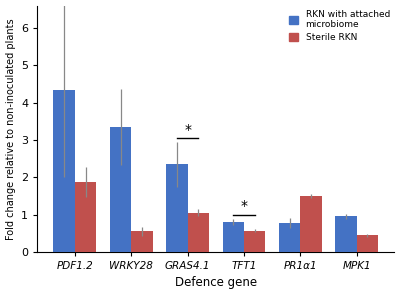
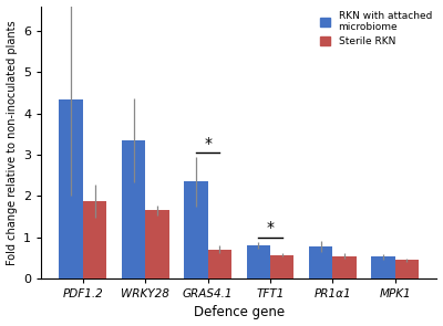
Sterile RKN/WRKY28: 0.55 -> 1.65
Sterile RKN/GRAS4.1: 1.05 -> 0.70
Sterile RKN/PR1α1: 1.50 -> 0.54
RKN with attached microbiome/MPK1: 0.95 -> 0.52
